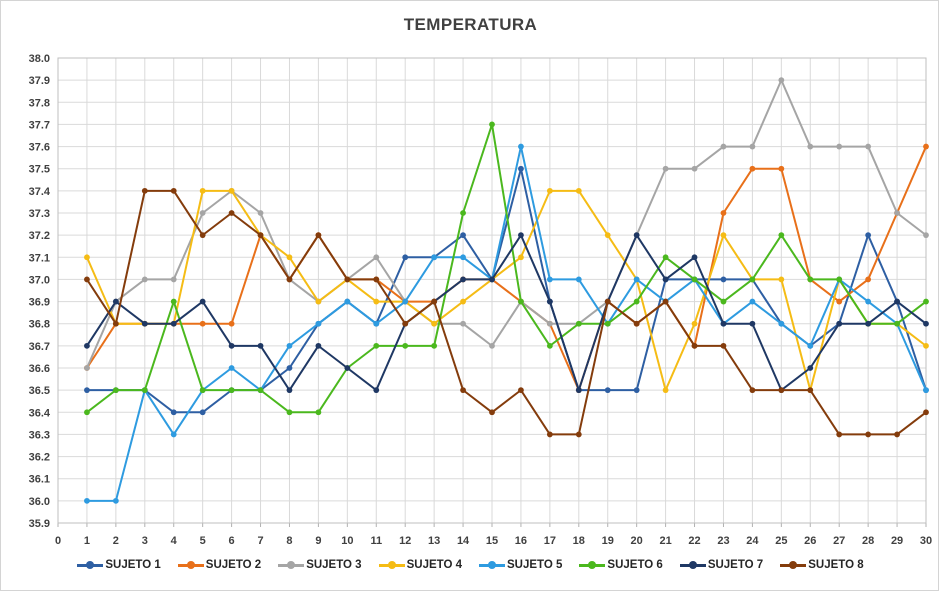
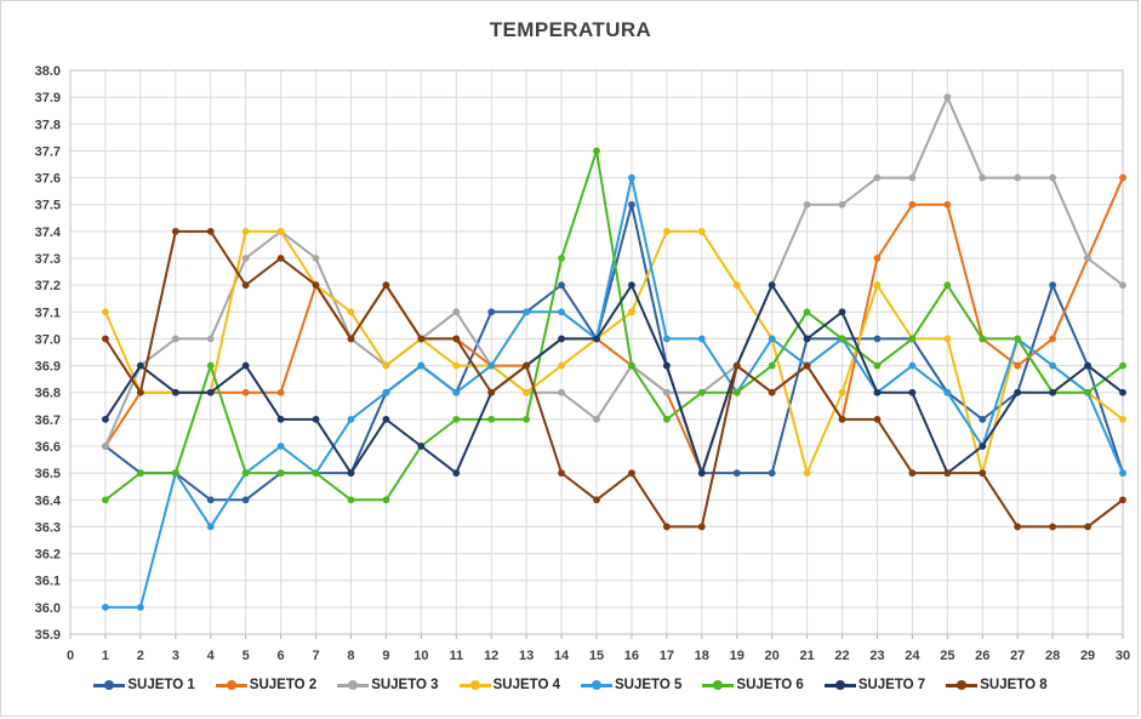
SUJETO 1/1: 36.5 -> 36.6
SUJETO 1/8: 36.6 -> 36.5
SUJETO 5/26: 36.7 -> 36.6
